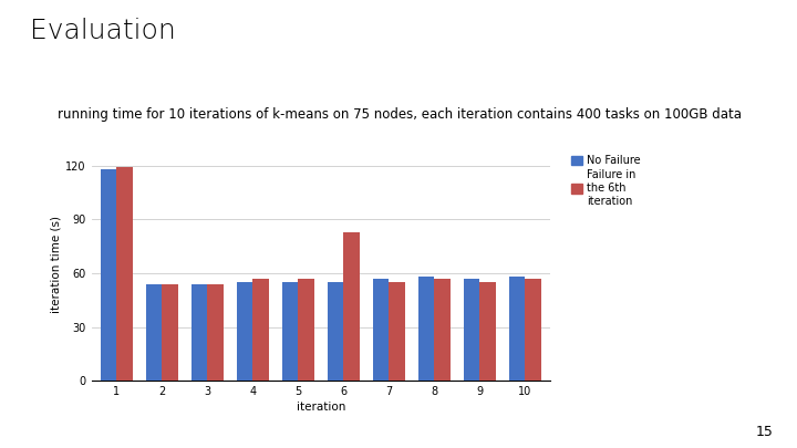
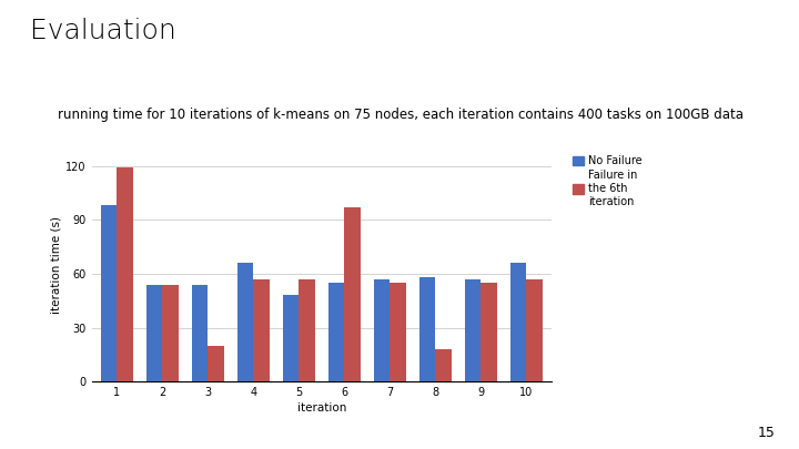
No Failure/1: 118 -> 98
Failure in the 6th iteration/3: 54 -> 20
No Failure/4: 55 -> 66
No Failure/5: 55 -> 48
Failure in the 6th iteration/6: 83 -> 97
Failure in the 6th iteration/8: 57 -> 18
No Failure/10: 58 -> 66
